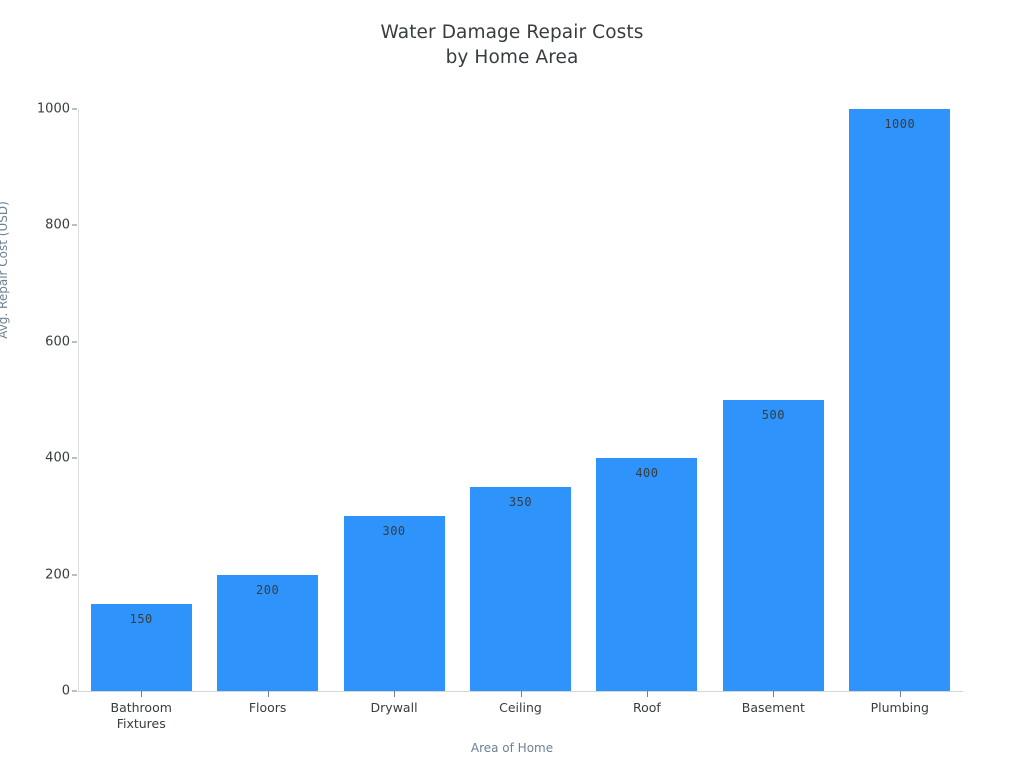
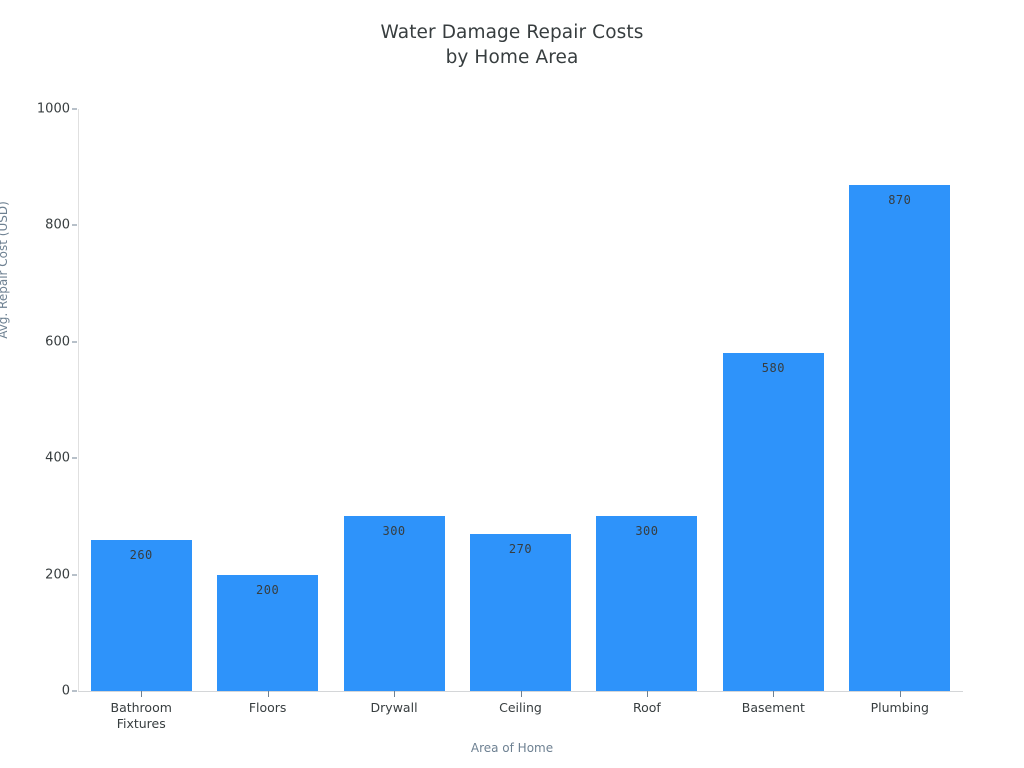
Bathroom Fixtures: 150 -> 260
Ceiling: 350 -> 270
Roof: 400 -> 300
Basement: 500 -> 580
Plumbing: 1000 -> 870
